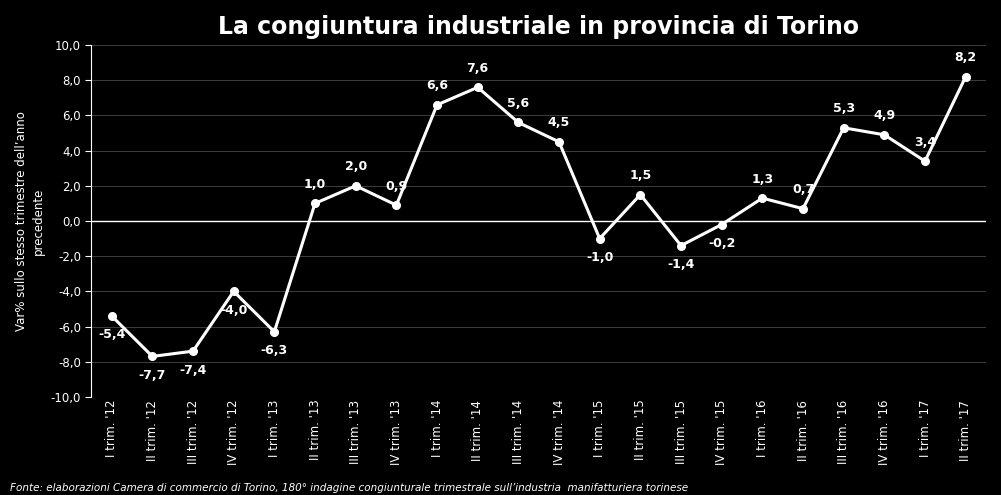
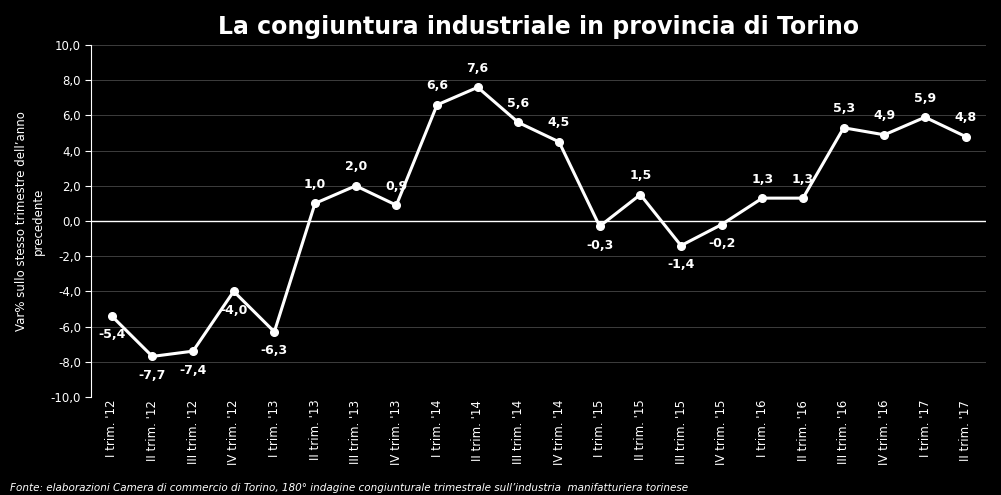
I trim. '15: -1,0 -> -0,3
II trim. '16: 0,7 -> 1,3
I trim. '17: 3,4 -> 5,9
II trim. '17: 8,2 -> 4,8
